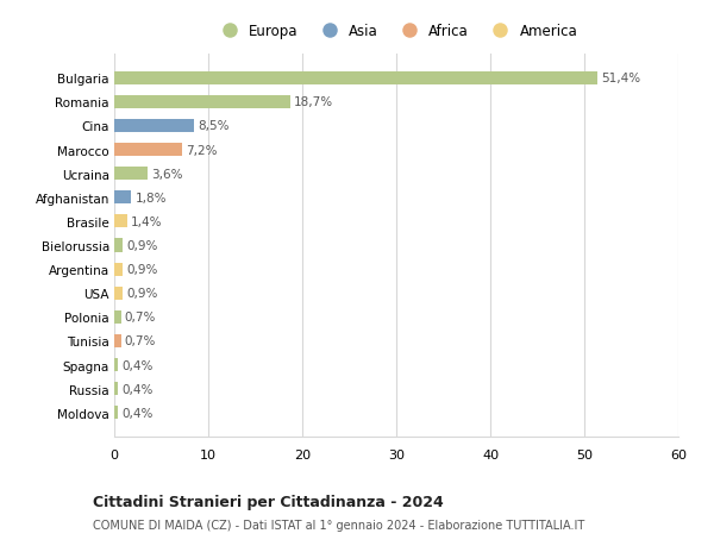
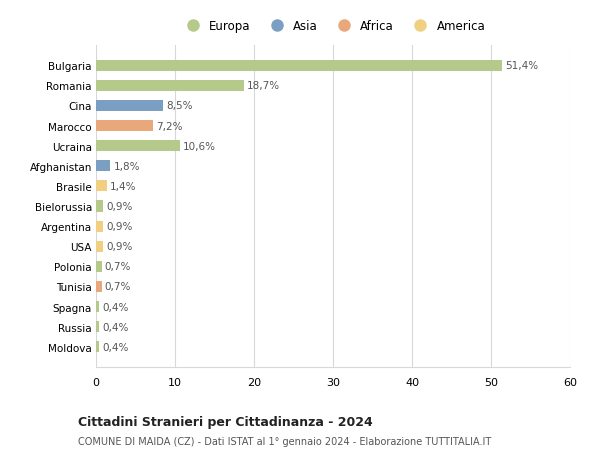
Ucraina: 3,6% -> 10,6%
